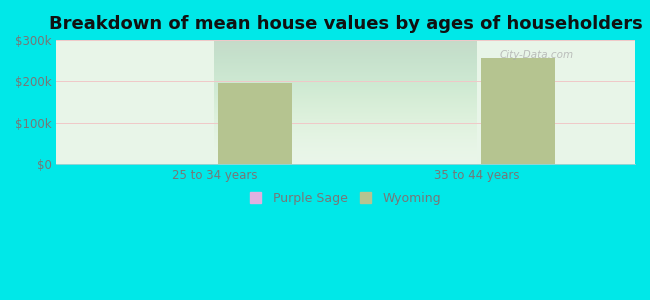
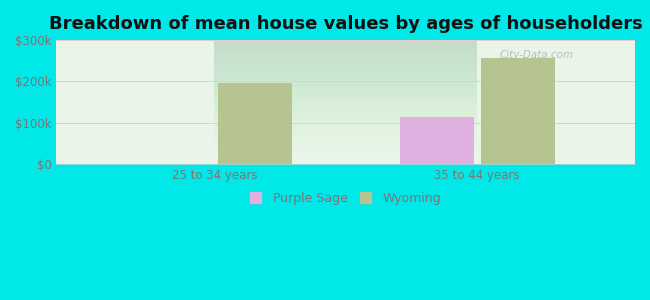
Purple Sage/35 to 44 years: $2k -> $115k
